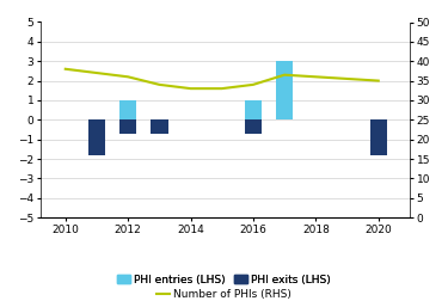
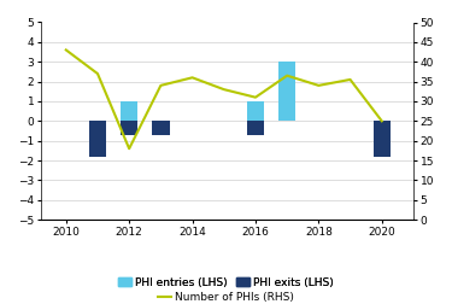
Number of PHIs (RHS)/2010: 38.0 -> 43.0
Number of PHIs (RHS)/2012: 36.0 -> 18.0
Number of PHIs (RHS)/2014: 33.0 -> 36.0
Number of PHIs (RHS)/2016: 34.0 -> 31.0
Number of PHIs (RHS)/2018: 36.0 -> 34.0
Number of PHIs (RHS)/2020: 35.0 -> 25.0
